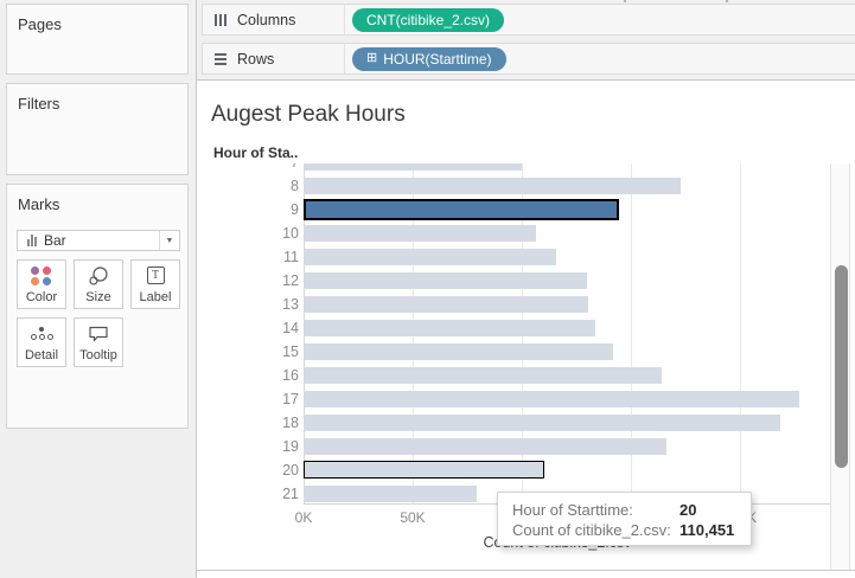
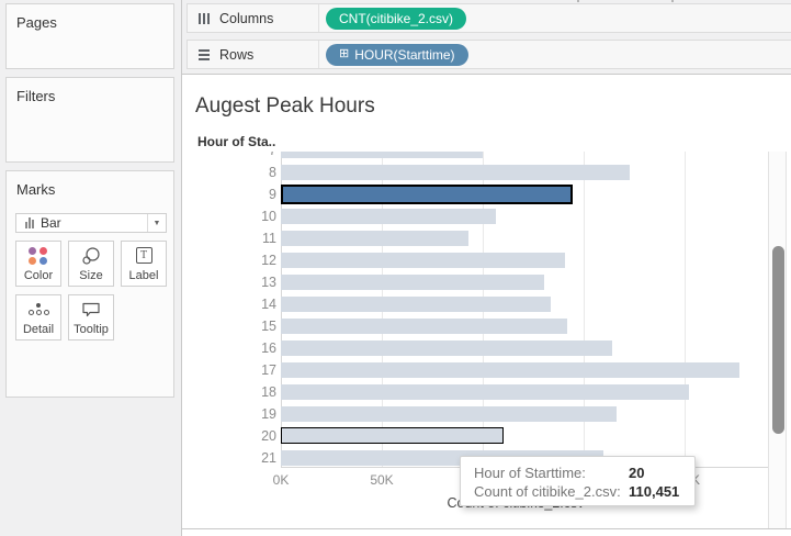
11: 116K -> 93K
12: 130K -> 141K
18: 218K -> 202K
21: 79K -> 160K
